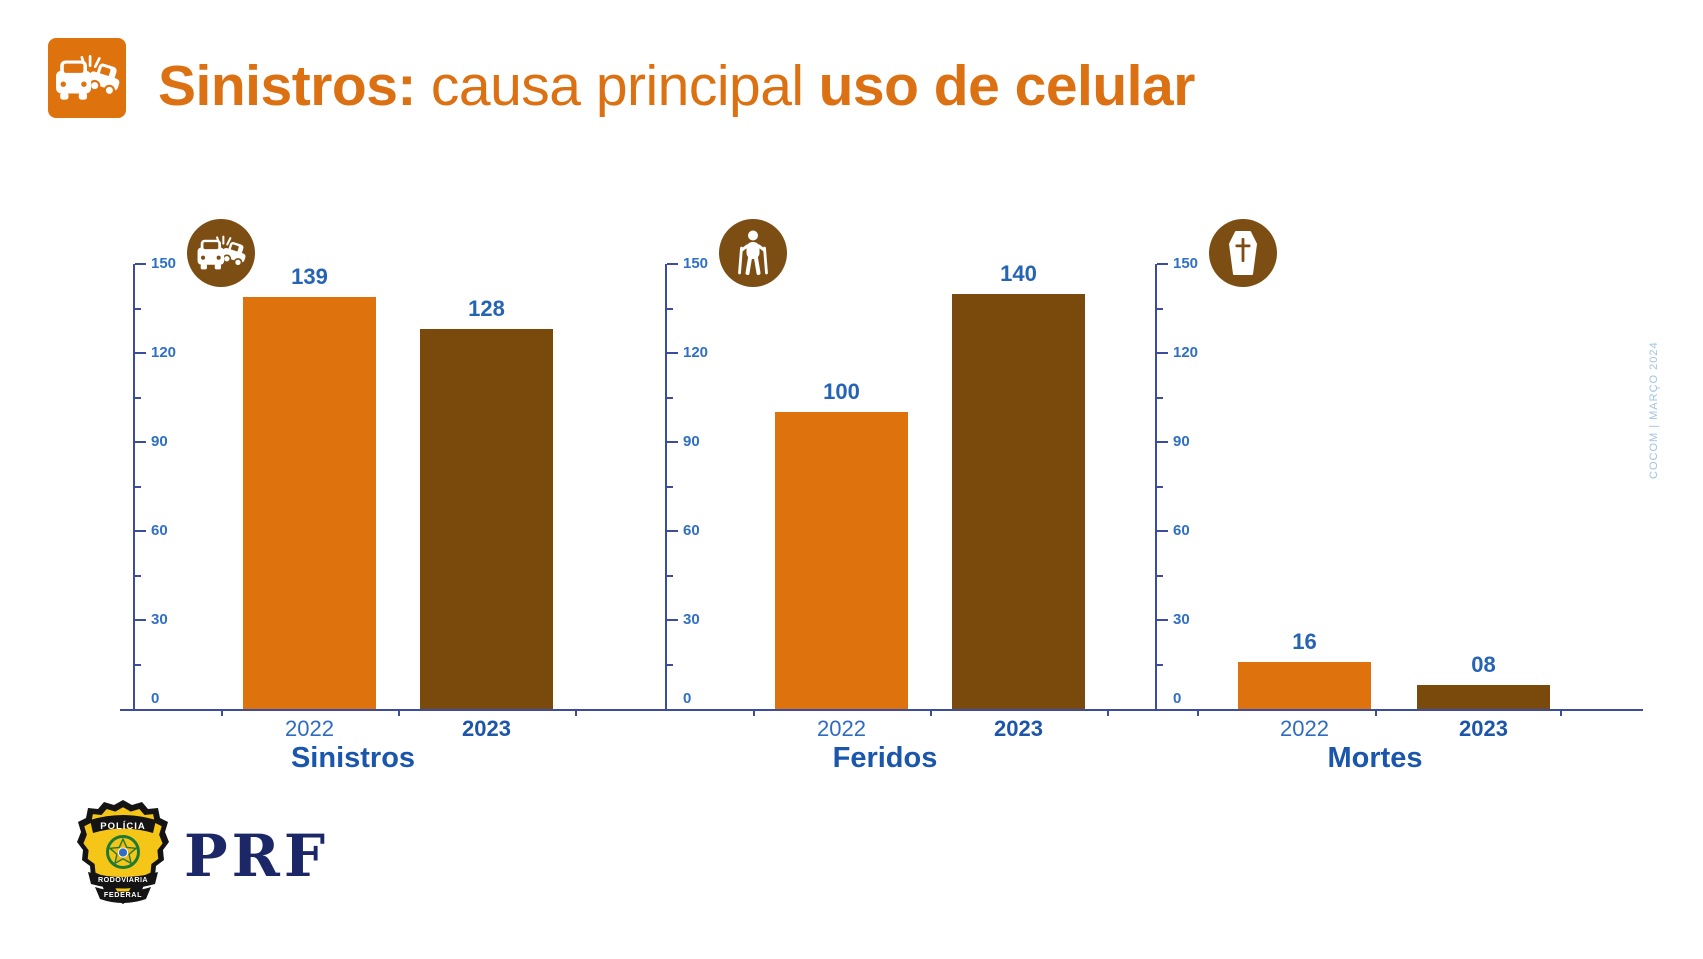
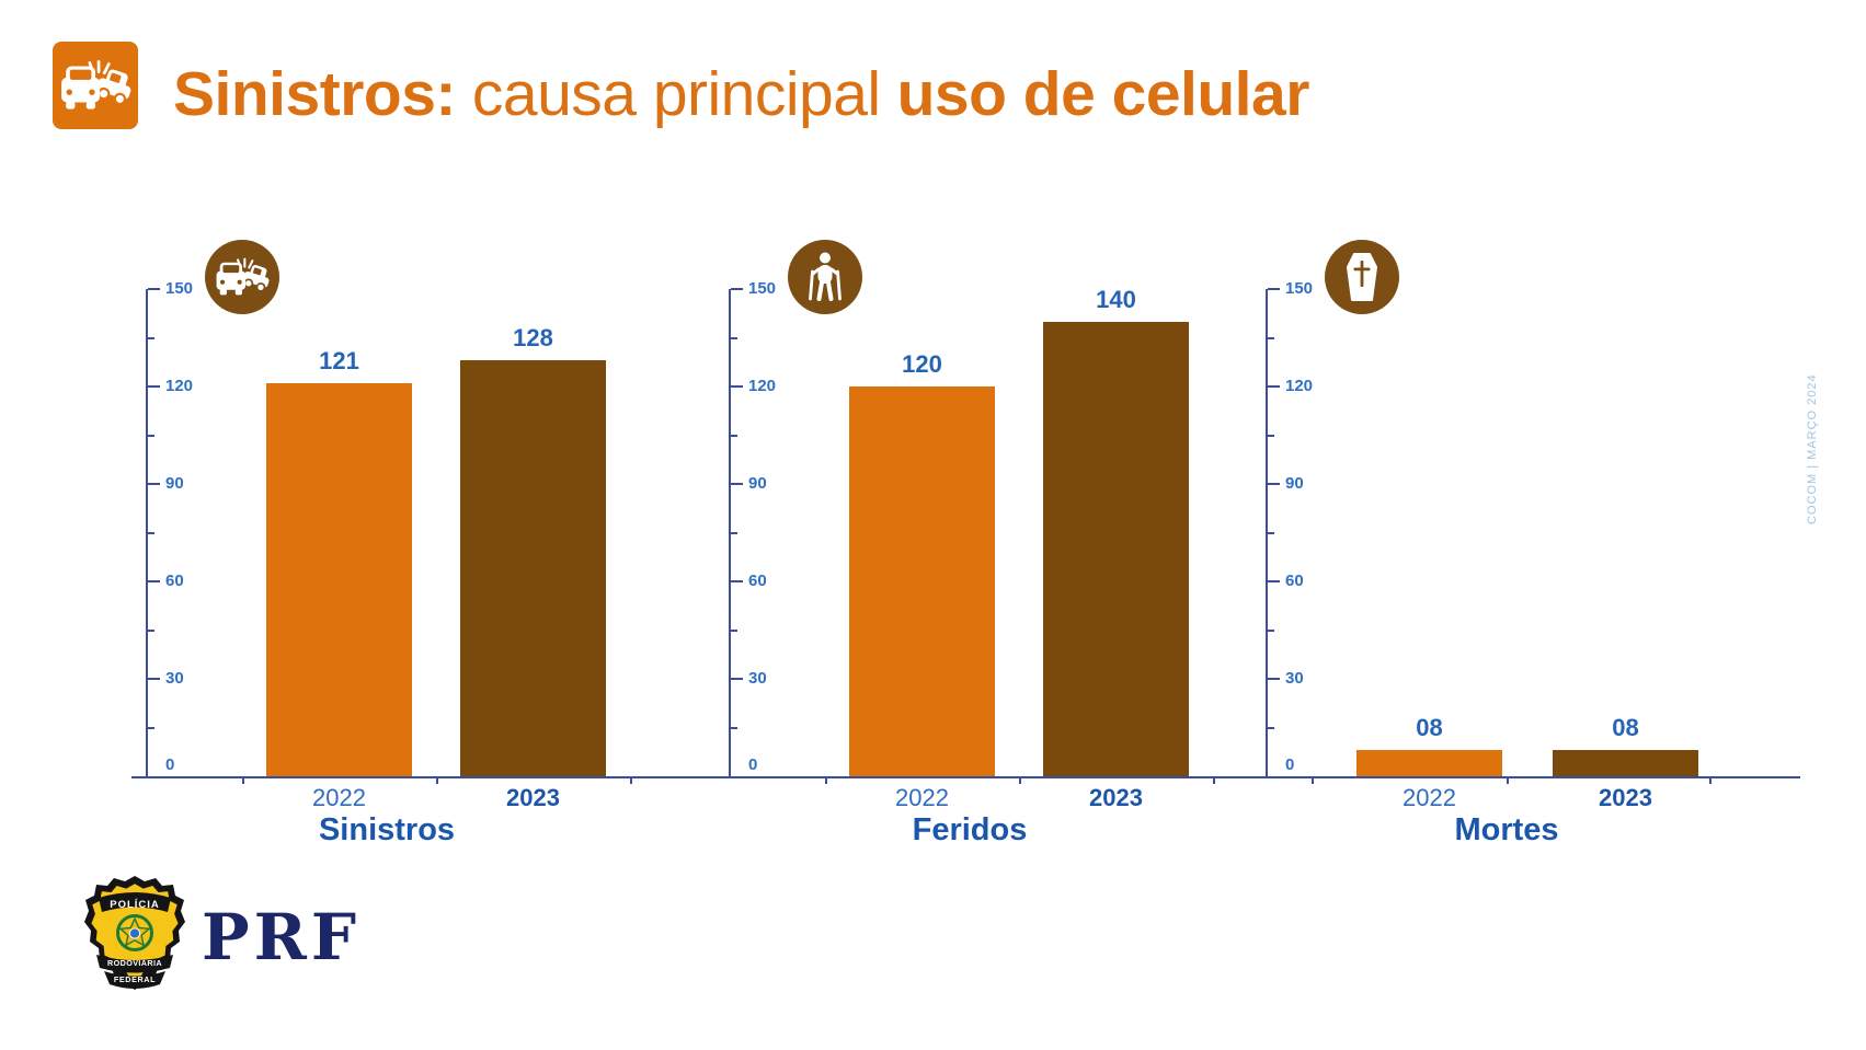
Sinistros/2022: 139 -> 121
Feridos/2022: 100 -> 120
Mortes/2022: 16 -> 08
